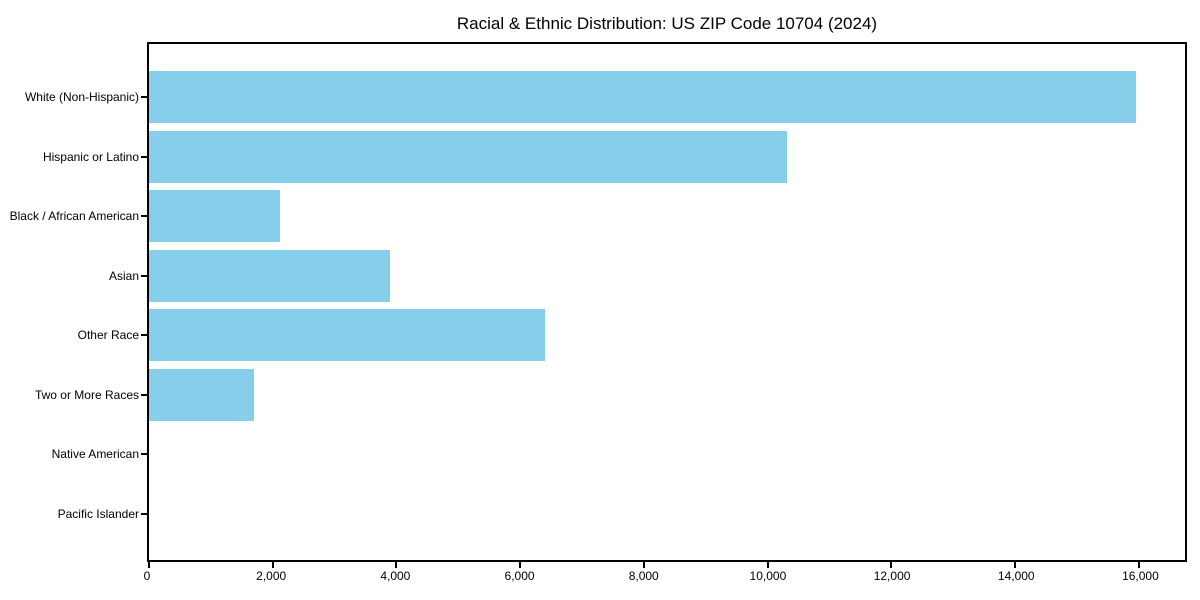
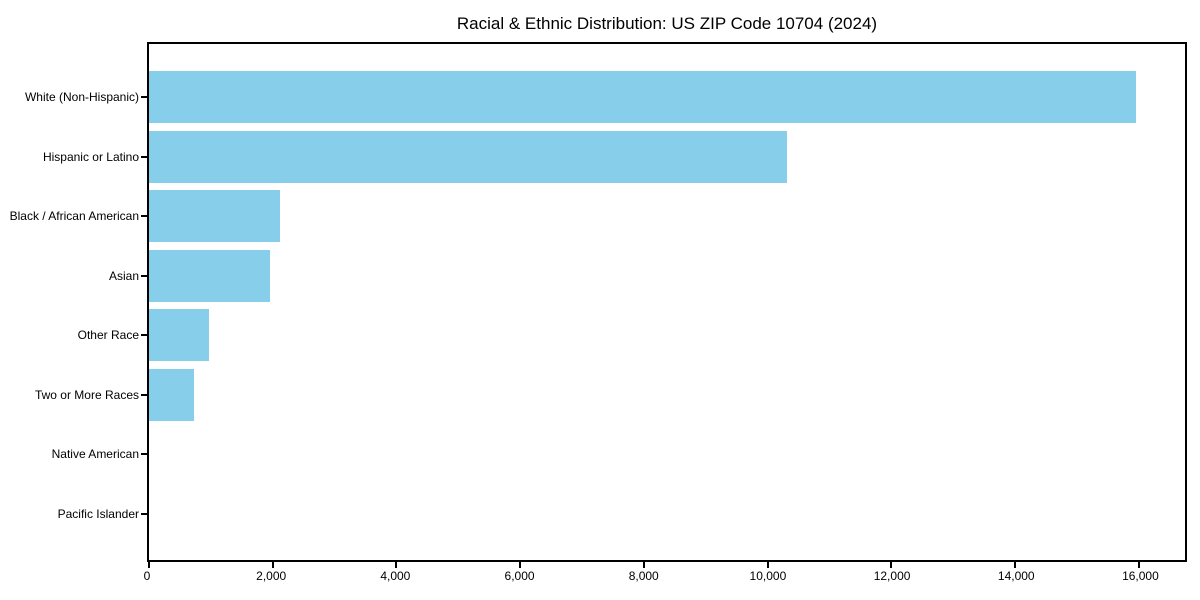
Asian: 3900 -> 2000
Other Race: 6400 -> 1000
Two or More Races: 1700 -> 700
